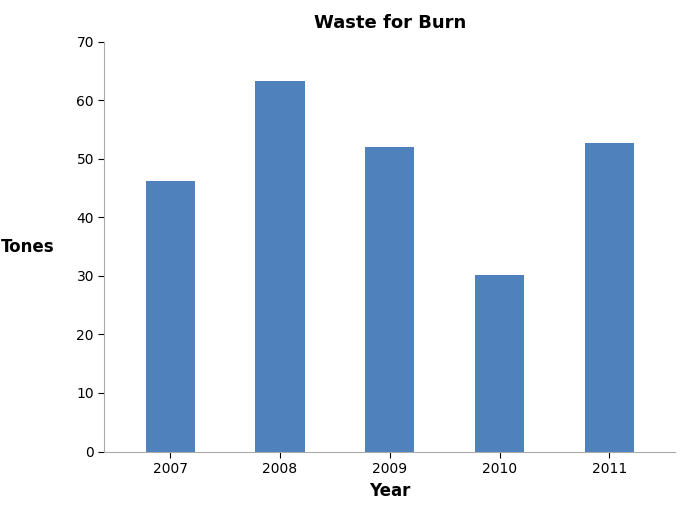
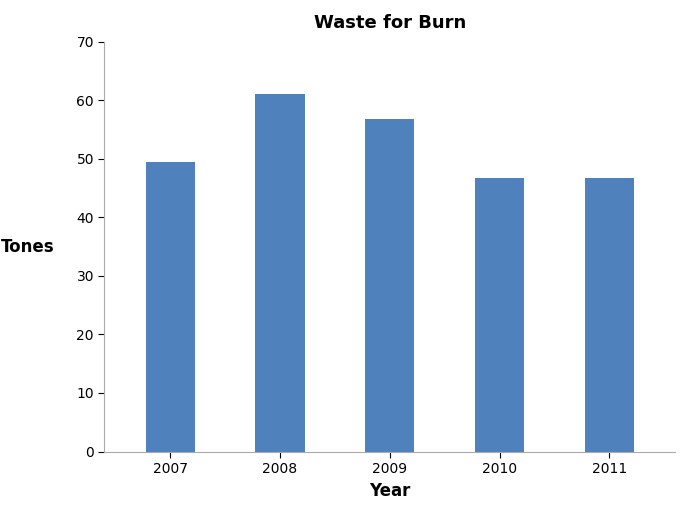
2007: 46.2 -> 49.5
2008: 63.2 -> 61.0
2009: 52.0 -> 56.7
2010: 30.2 -> 46.7
2011: 52.6 -> 46.7
